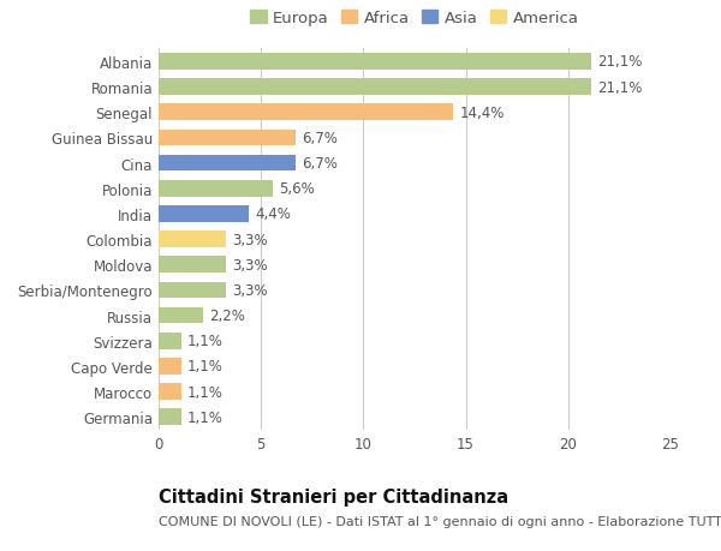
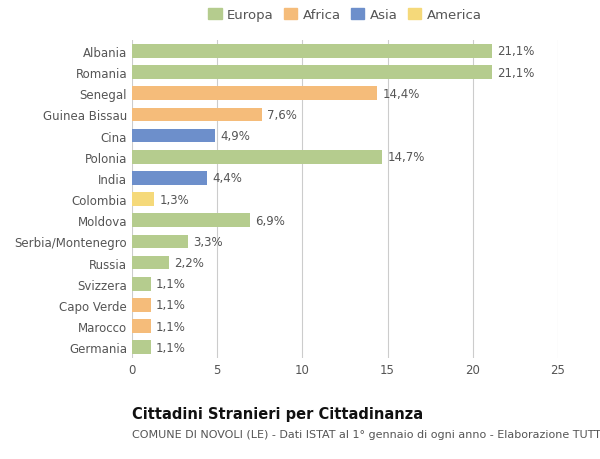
Guinea Bissau: 6,7% -> 7,6%
Cina: 6,7% -> 4,9%
Polonia: 5,6% -> 14,7%
Colombia: 3,3% -> 1,3%
Moldova: 3,3% -> 6,9%
